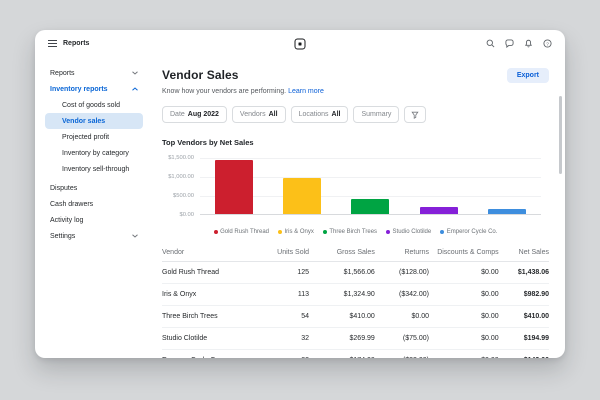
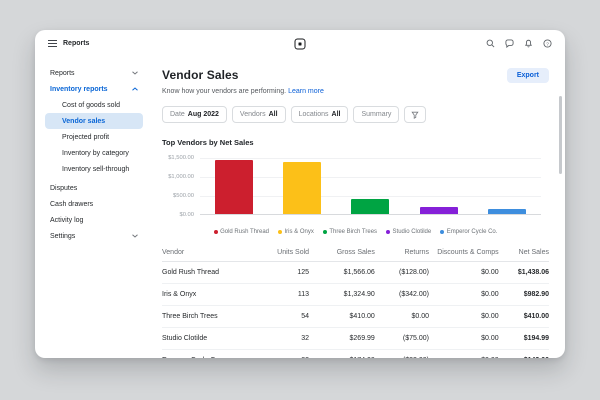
Iris & Onyx: $1000 -> $1400
